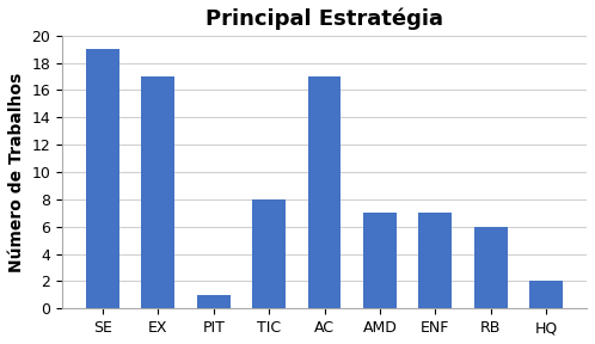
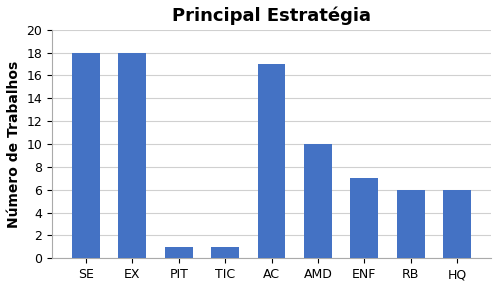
SE: 19 -> 18
EX: 17 -> 18
TIC: 8 -> 1
AMD: 7 -> 10
HQ: 2 -> 6
